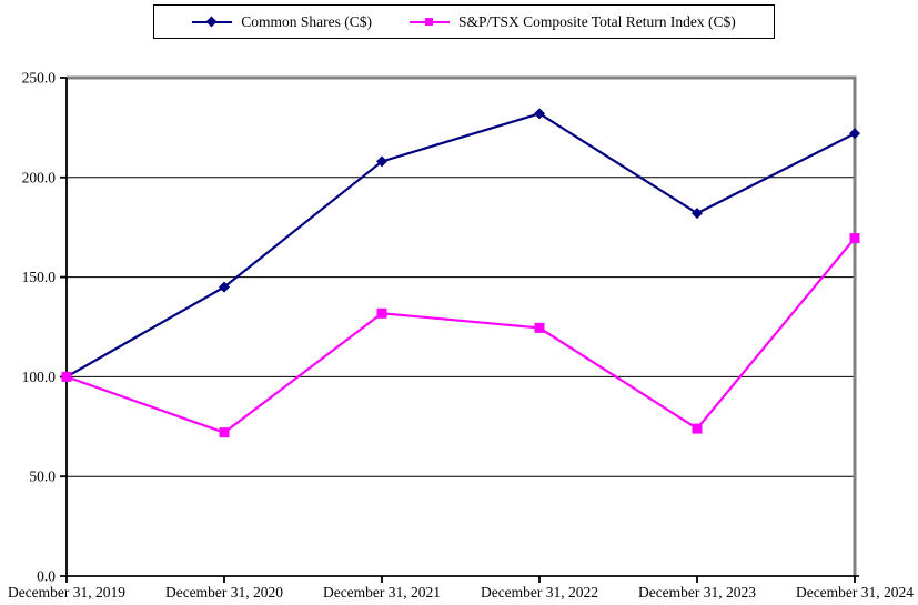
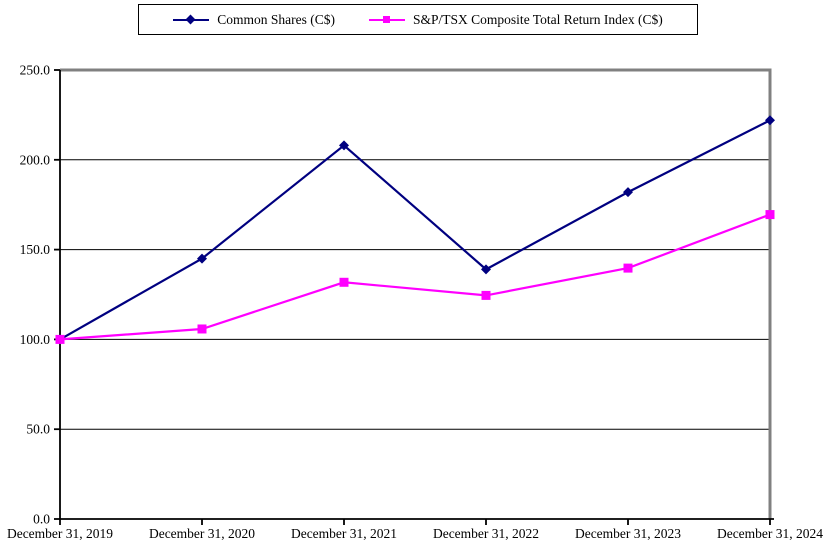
S&P/TSX Composite Total Return Index (C$)/December 31, 2020: 72 -> 106
Common Shares (C$)/December 31, 2022: 232 -> 139
S&P/TSX Composite Total Return Index (C$)/December 31, 2023: 74 -> 140
